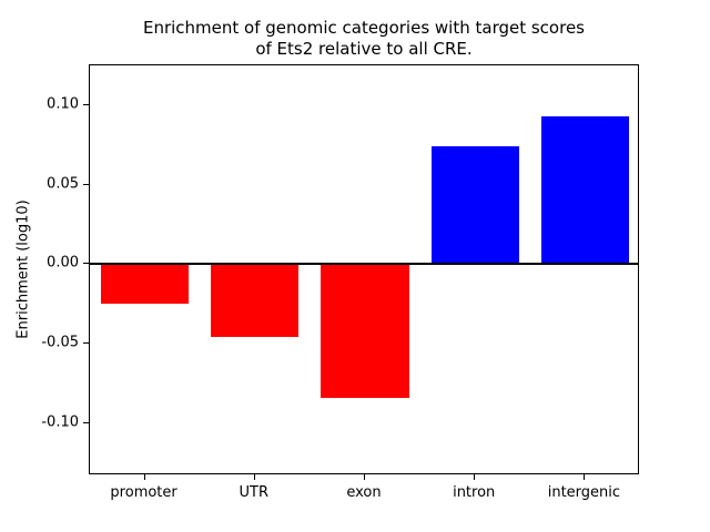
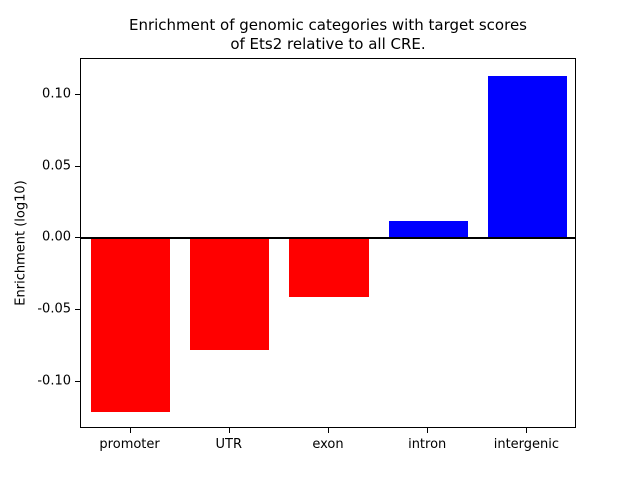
promoter: -0.025 -> -0.121
UTR: -0.046 -> -0.078
exon: -0.084 -> -0.041
intron: 0.074 -> 0.012
intergenic: 0.093 -> 0.113
